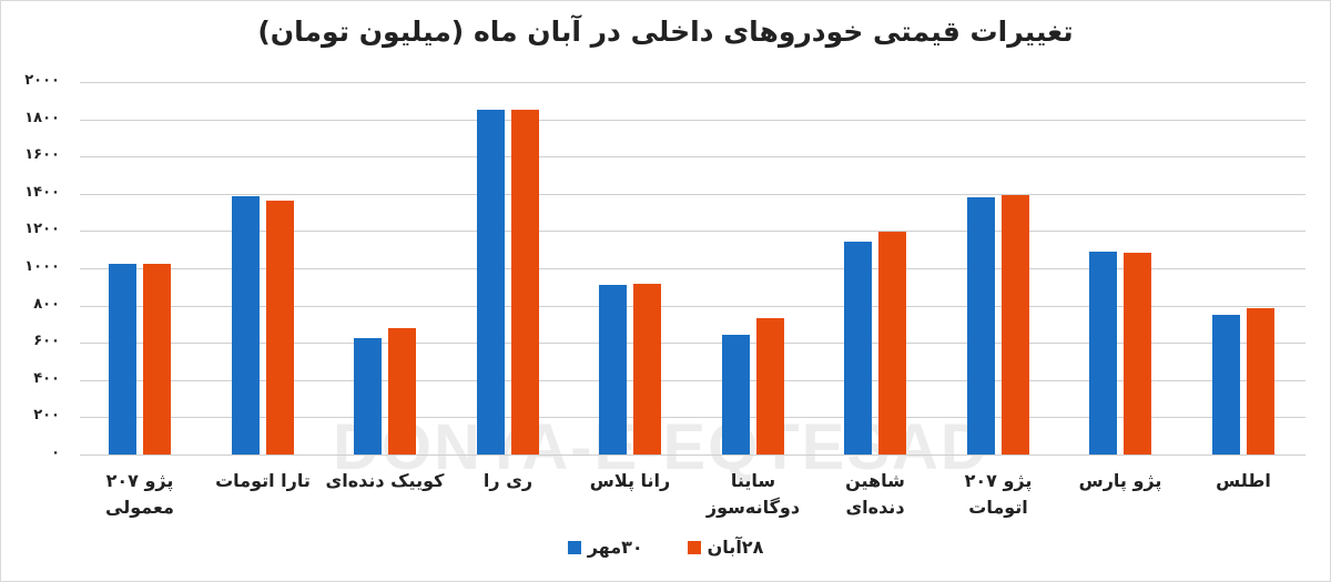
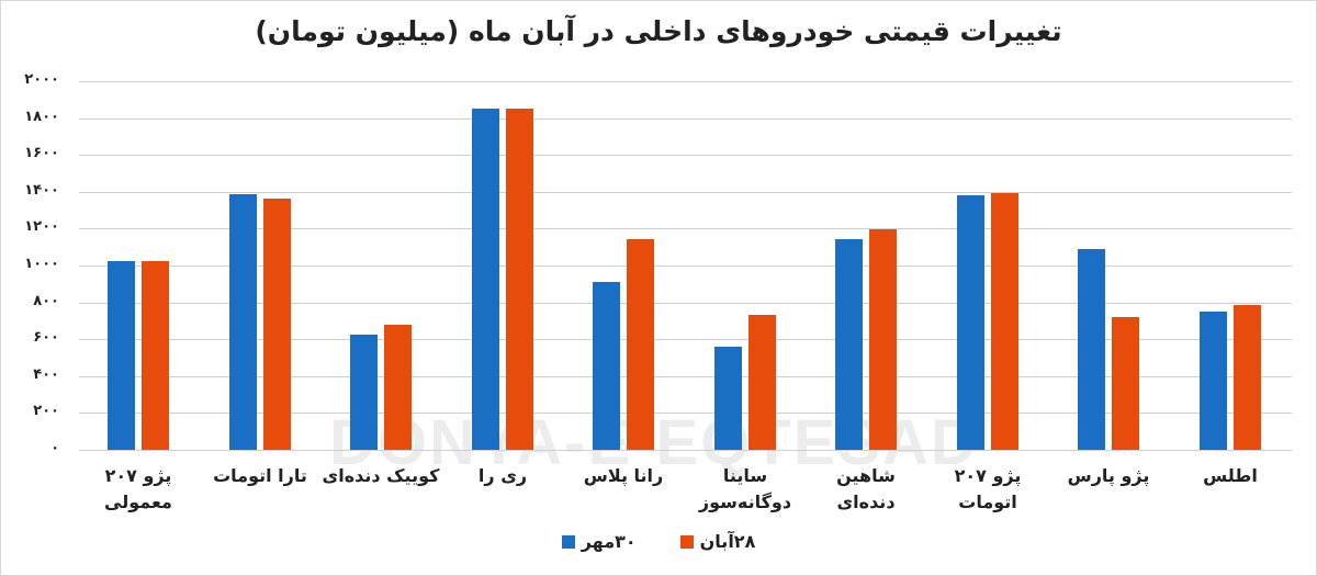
۲۸آبان/رانا پلاس: 920 -> 1140
۳۰مهر/ساینا دوگانه‌سوز: 640 -> 560
۲۸آبان/پژو پارس: 1080 -> 720
